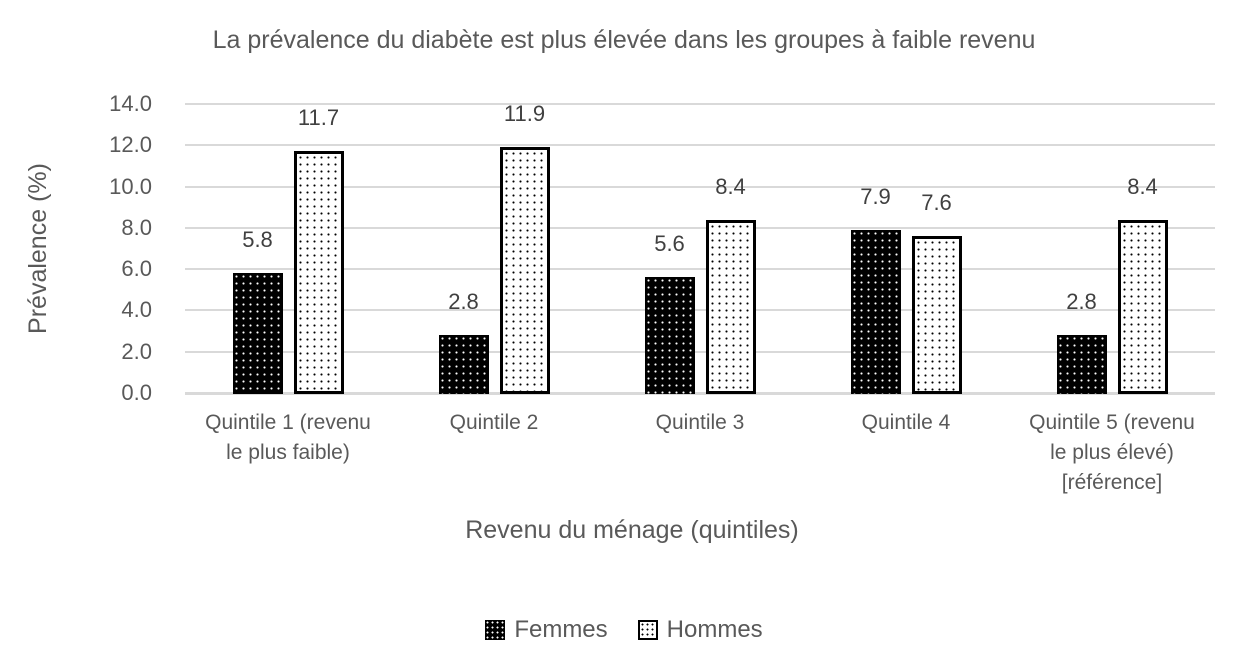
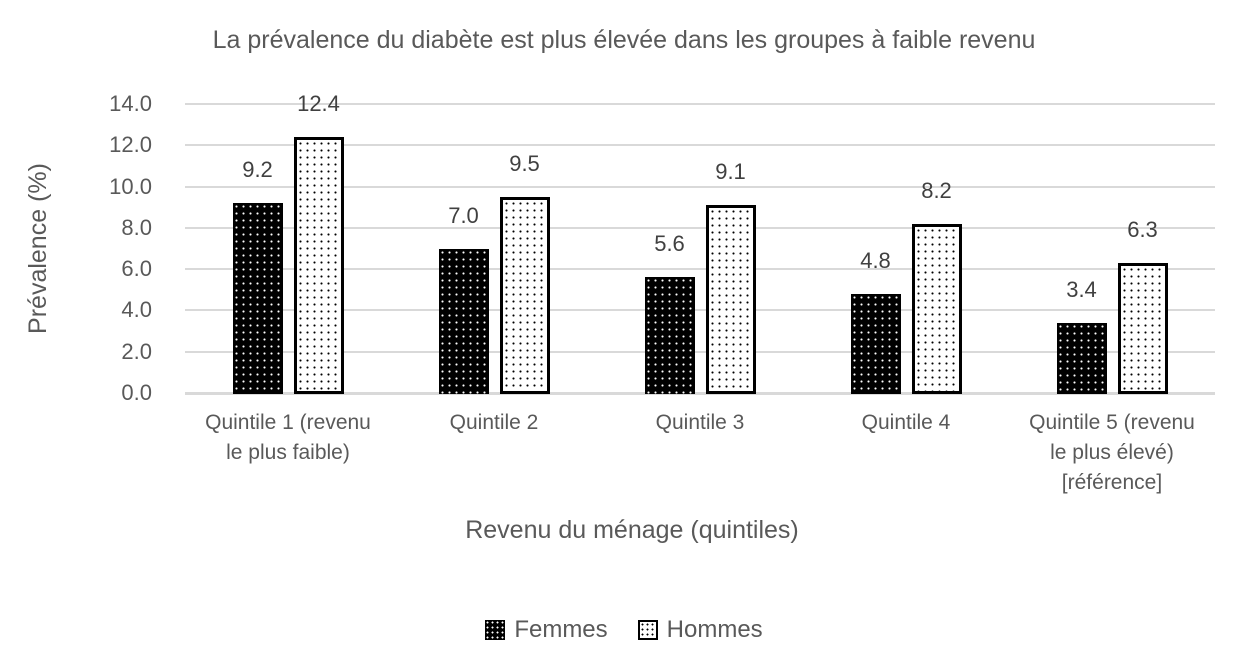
Femmes/Quintile 1 (revenu le plus faible): 5.8 -> 9.2
Hommes/Quintile 1 (revenu le plus faible): 11.7 -> 12.4
Femmes/Quintile 2: 2.8 -> 7.0
Hommes/Quintile 2: 11.9 -> 9.5
Hommes/Quintile 3: 8.4 -> 9.1
Femmes/Quintile 4: 7.9 -> 4.8
Hommes/Quintile 4: 7.6 -> 8.2
Femmes/Quintile 5 (revenu le plus élevé) [référence]: 2.8 -> 3.4
Hommes/Quintile 5 (revenu le plus élevé) [référence]: 8.4 -> 6.3
